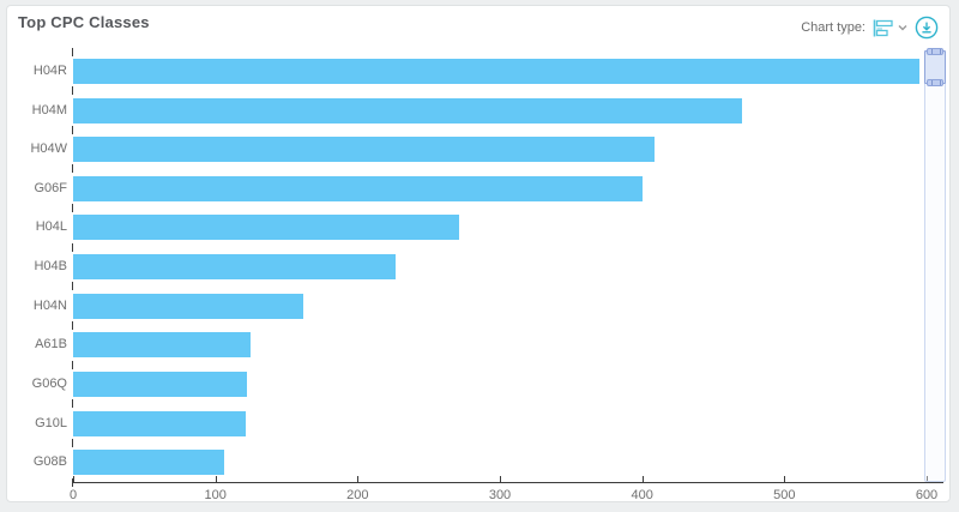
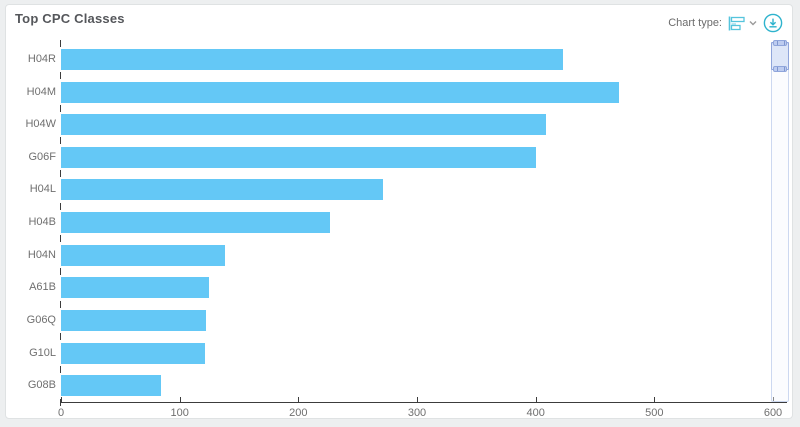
H04R: 595 -> 423
H04N: 162 -> 138
G08B: 106 -> 84
